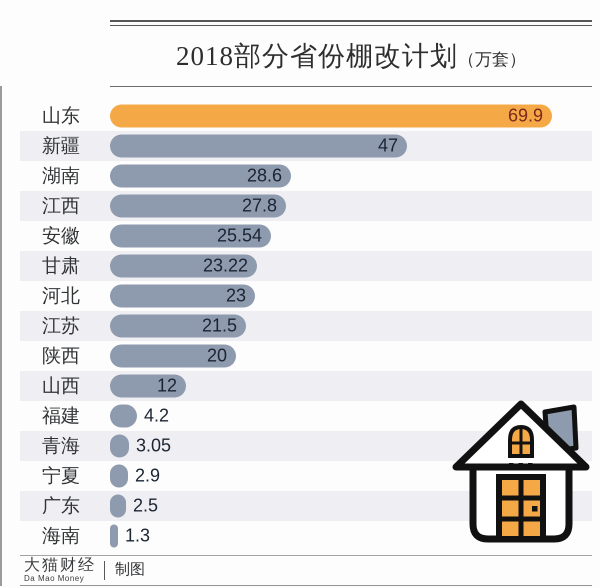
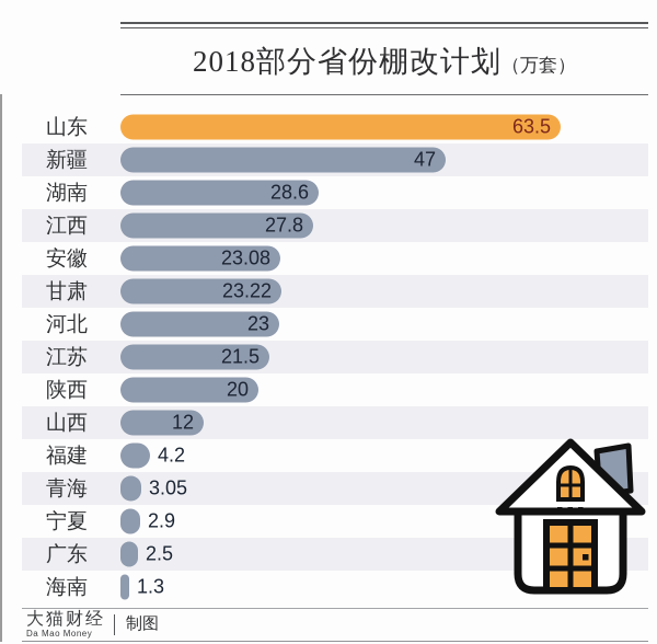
山东: 69.9 -> 63.5
安徽: 25.54 -> 23.08
